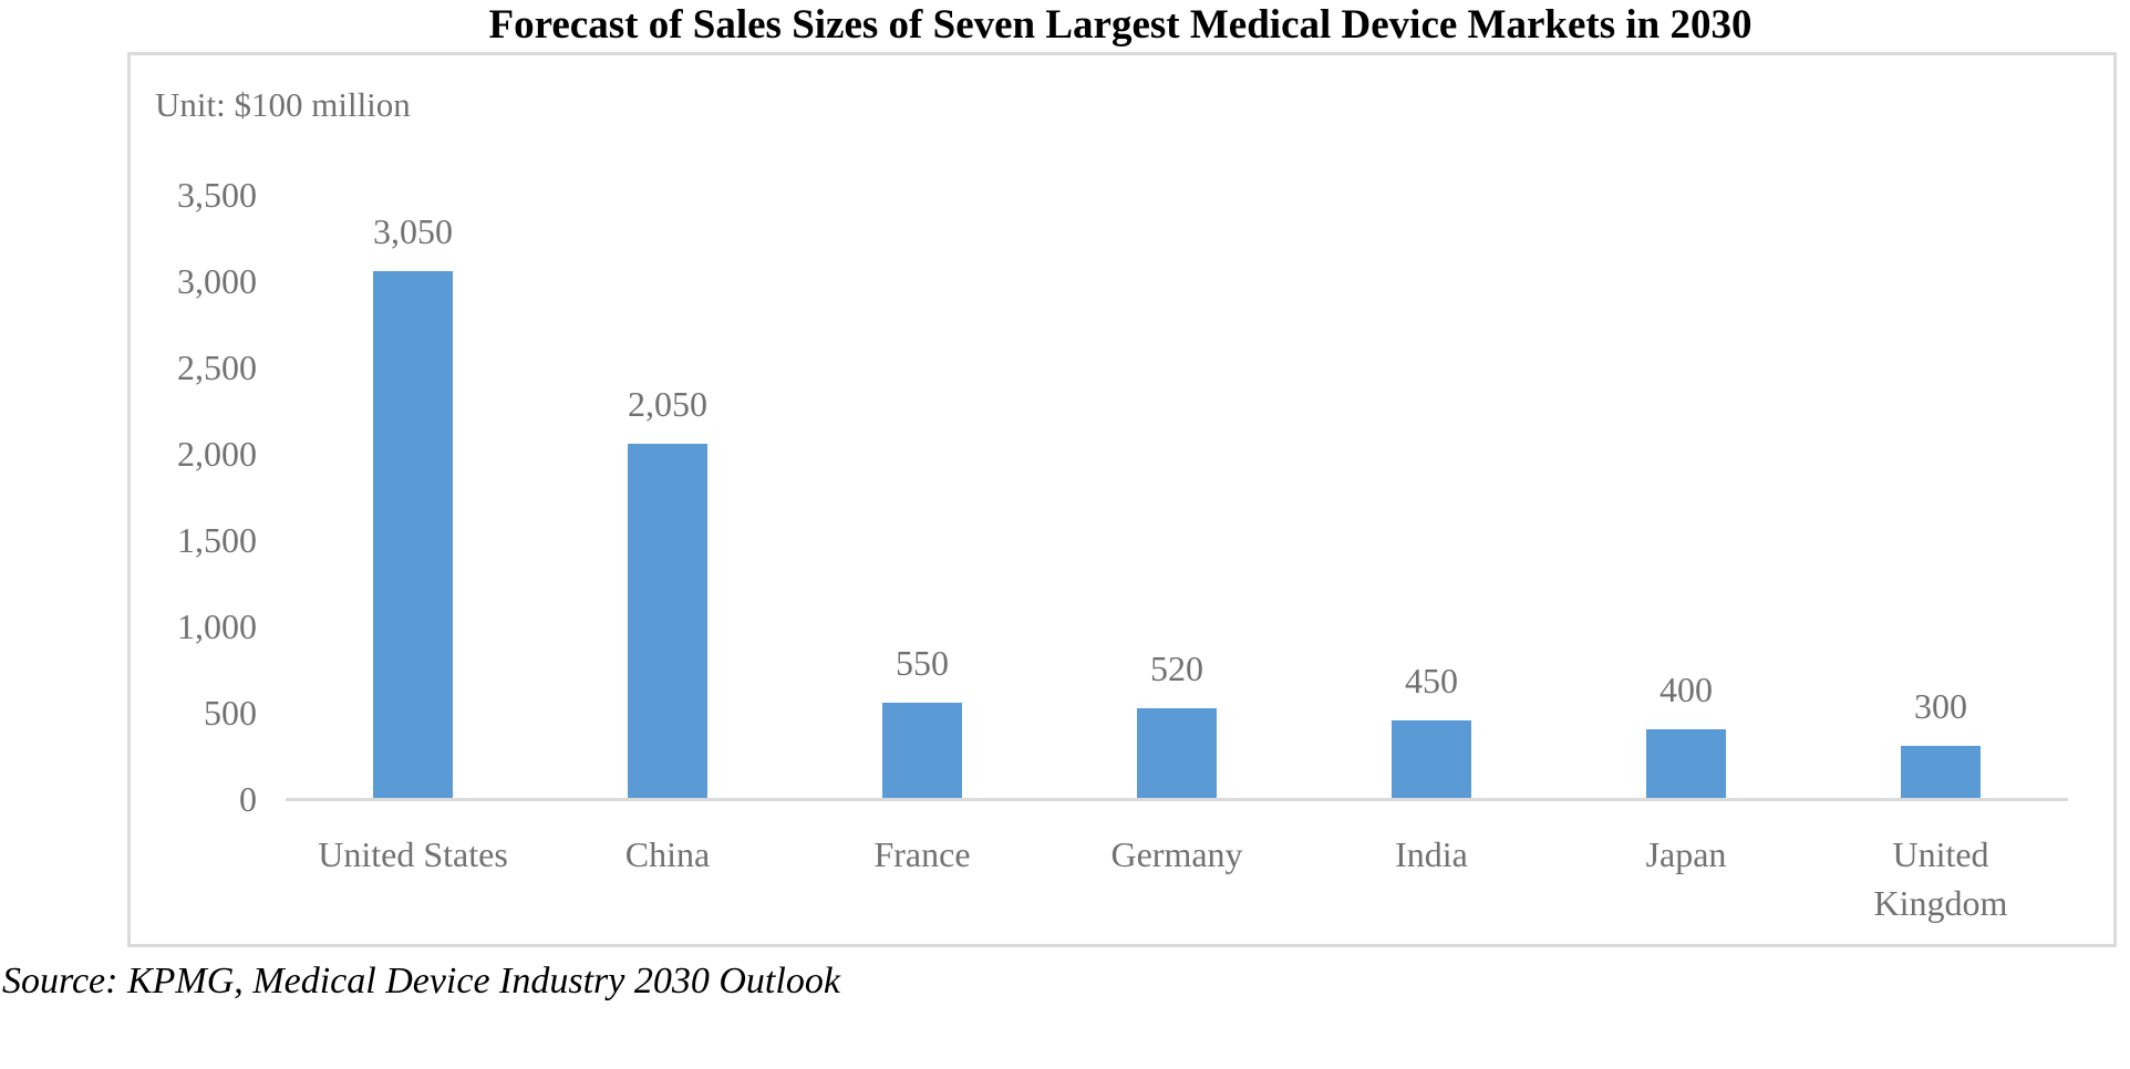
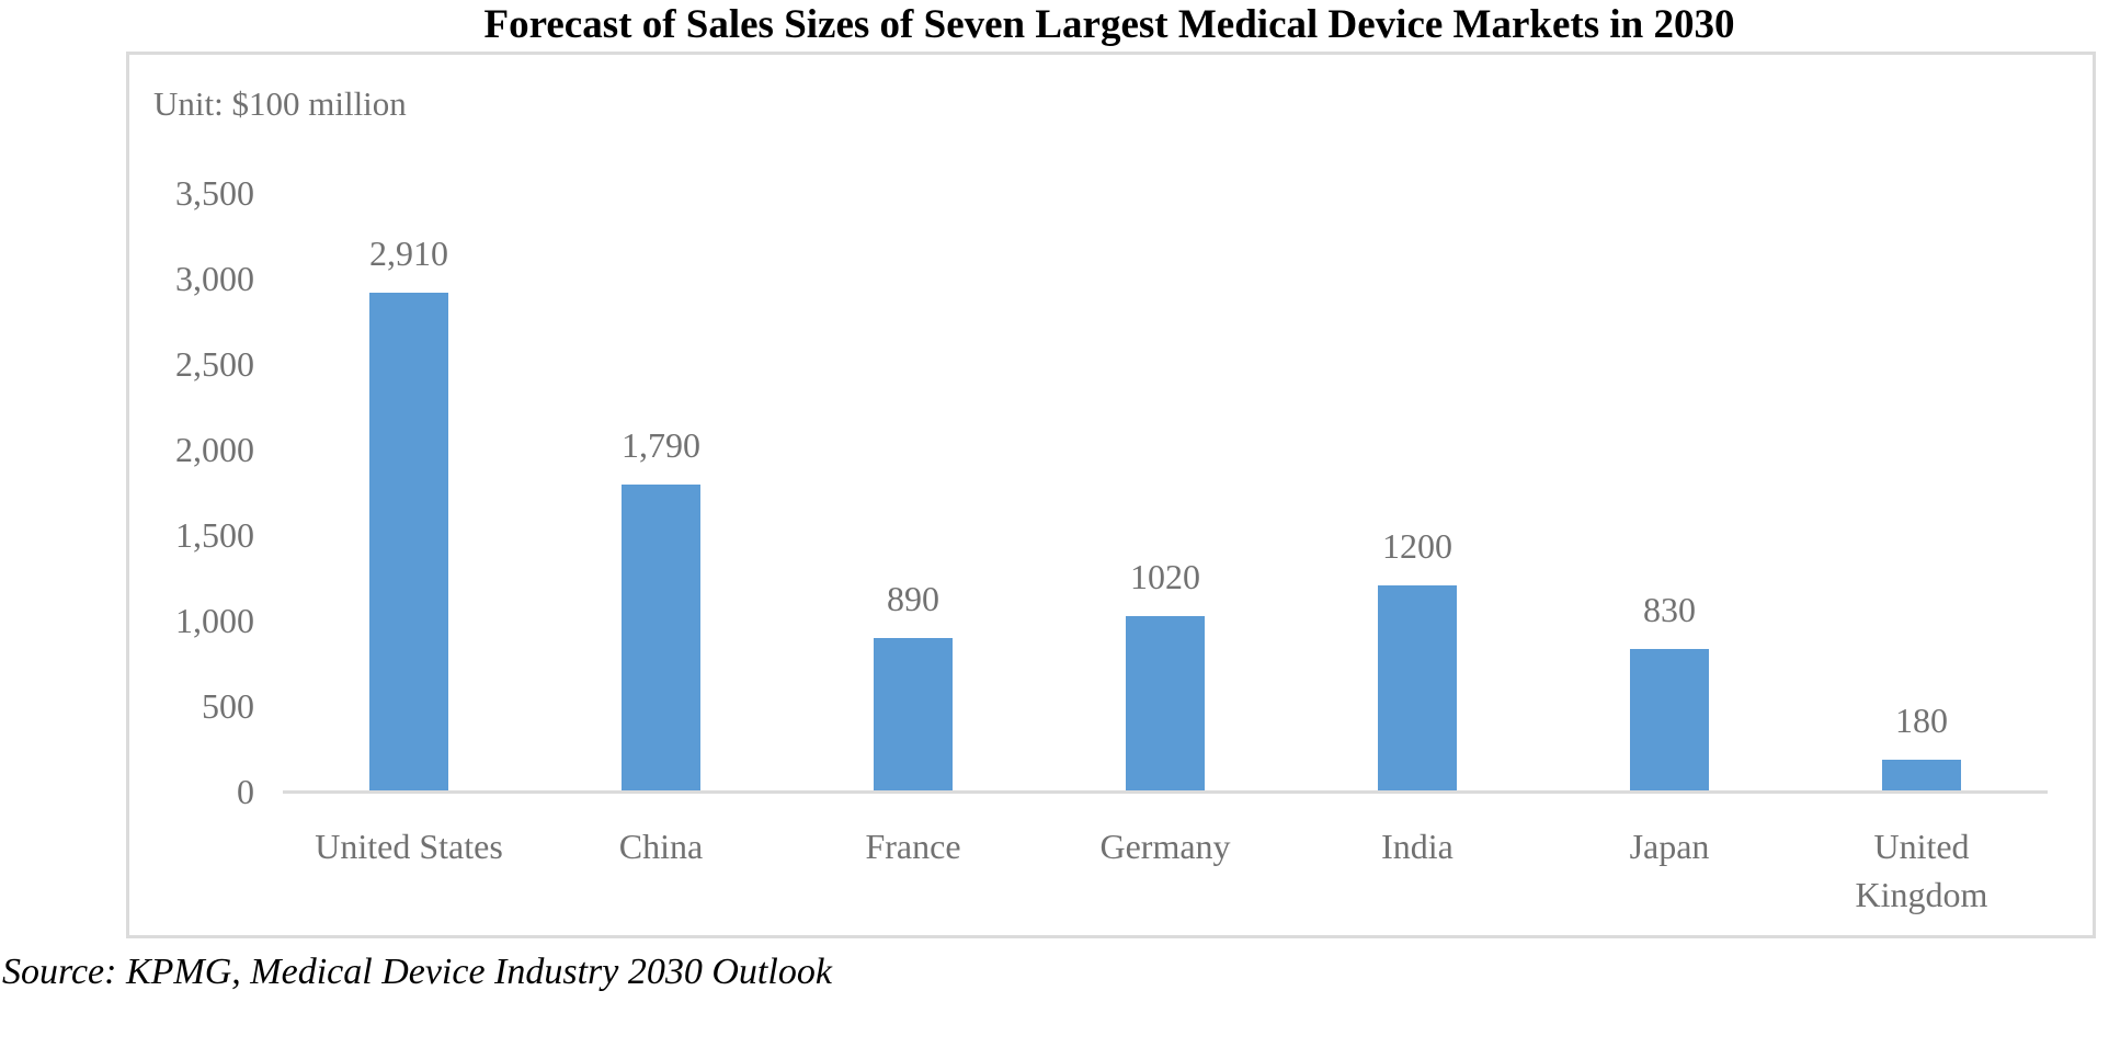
United States: 3,050 -> 2,910
China: 2,050 -> 1,790
France: 550 -> 890
Germany: 520 -> 1020
India: 450 -> 1200
Japan: 400 -> 830
United Kingdom: 300 -> 180
